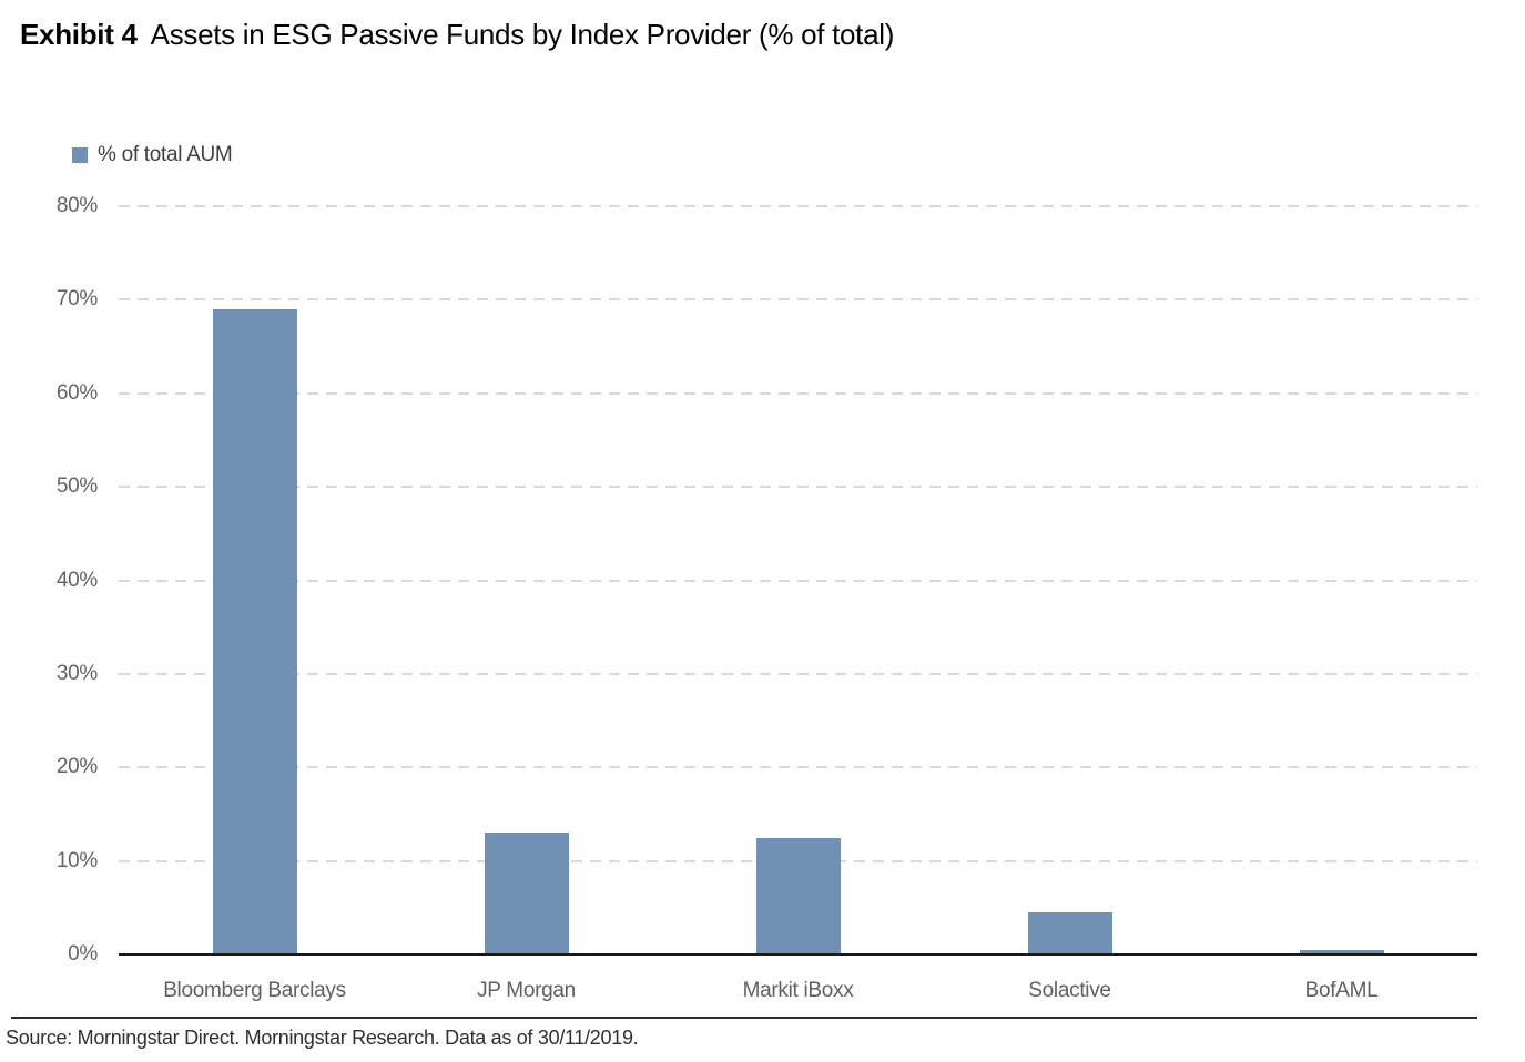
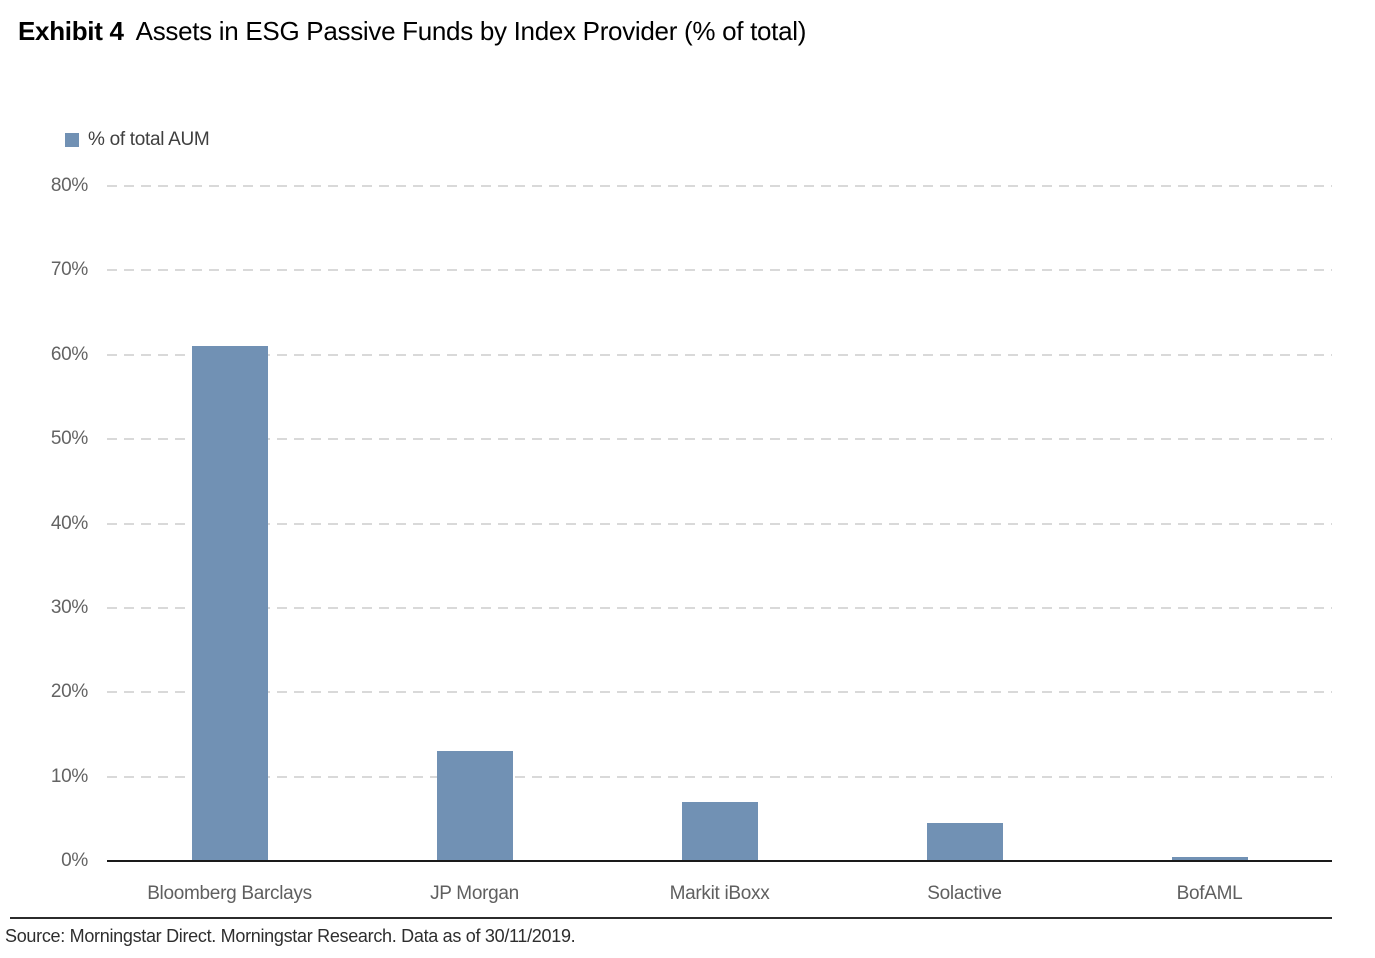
Bloomberg Barclays: 69% -> 61%
Markit iBoxx: 12% -> 7%
